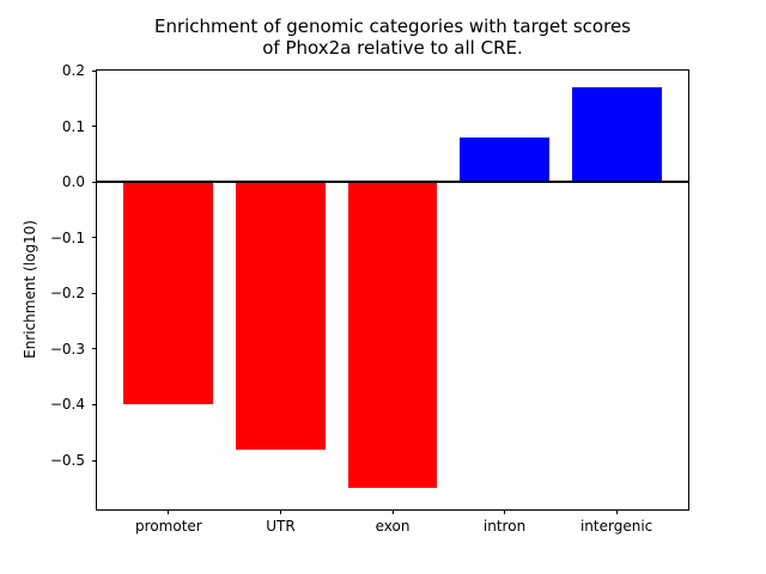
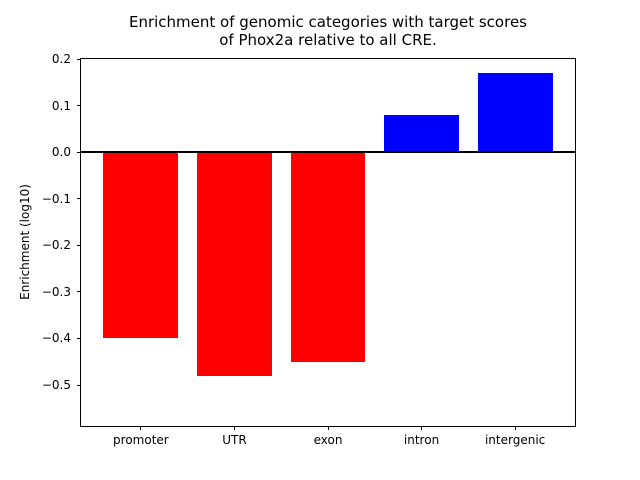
exon: -0.55 -> -0.45
